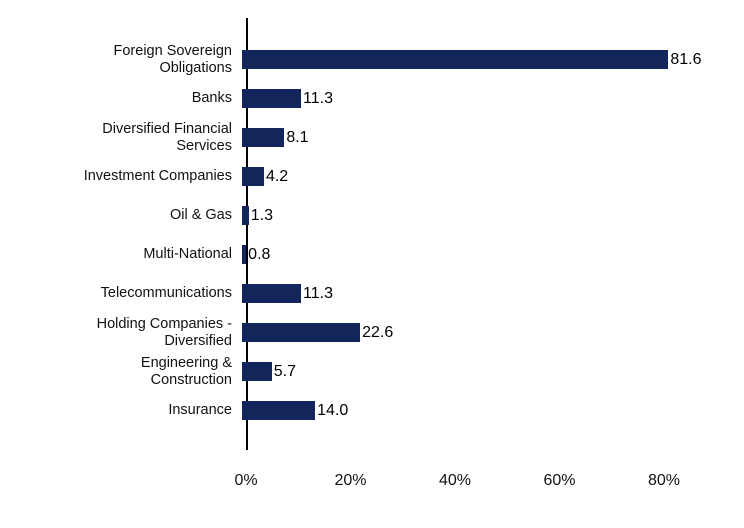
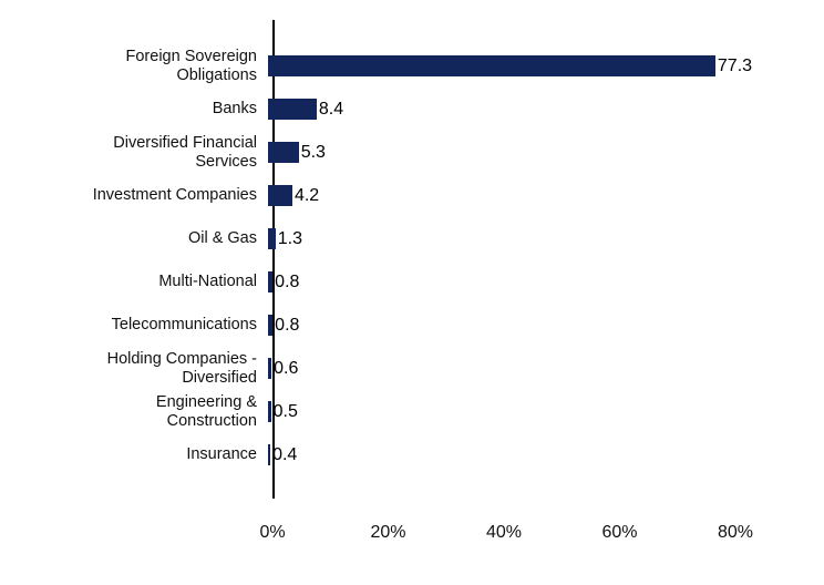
Foreign Sovereign Obligations: 81.6 -> 77.3
Banks: 11.3 -> 8.4
Diversified Financial Services: 8.1 -> 5.3
Telecommunications: 11.3 -> 0.8
Holding Companies - Diversified: 22.6 -> 0.6
Engineering & Construction: 5.7 -> 0.5
Insurance: 14.0 -> 0.4
